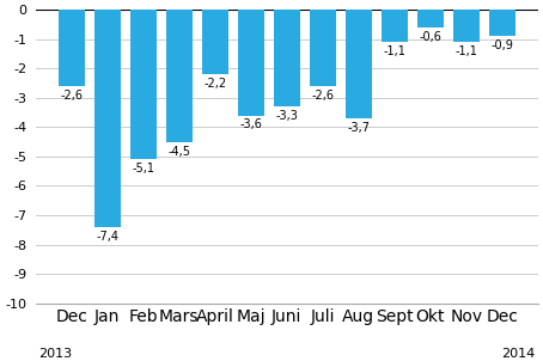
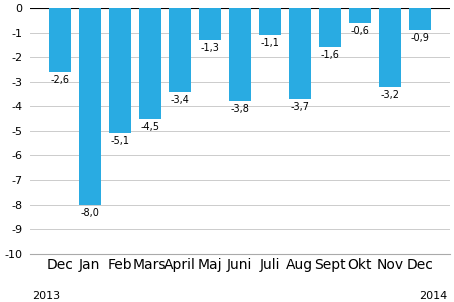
Jan: -7,4 -> -8,0
April: -2,2 -> -3,4
Maj: -3,6 -> -1,3
Juni: -3,3 -> -3,8
Juli: -2,6 -> -1,1
Sept: -1,1 -> -1,6
Nov: -1,1 -> -3,2
